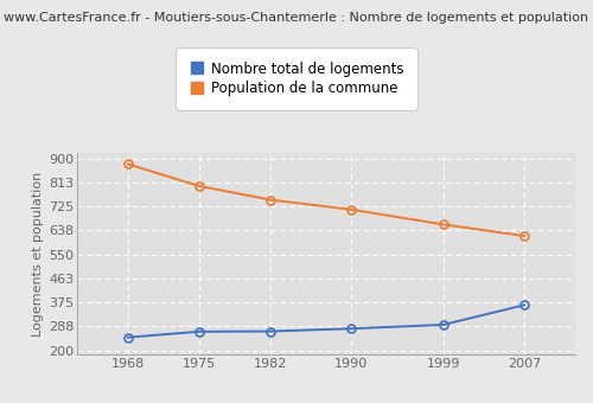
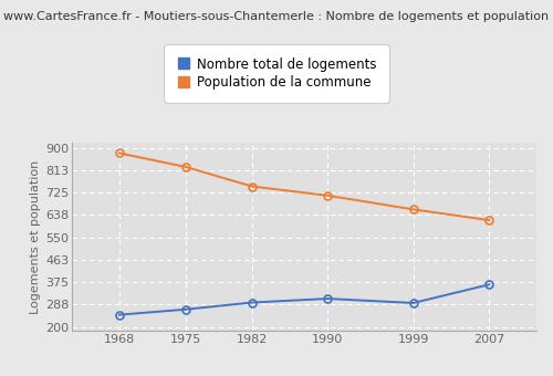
Population de la commune/1975: 800 -> 826
Nombre total de logements/1982: 270 -> 296
Nombre total de logements/1990: 280 -> 311
